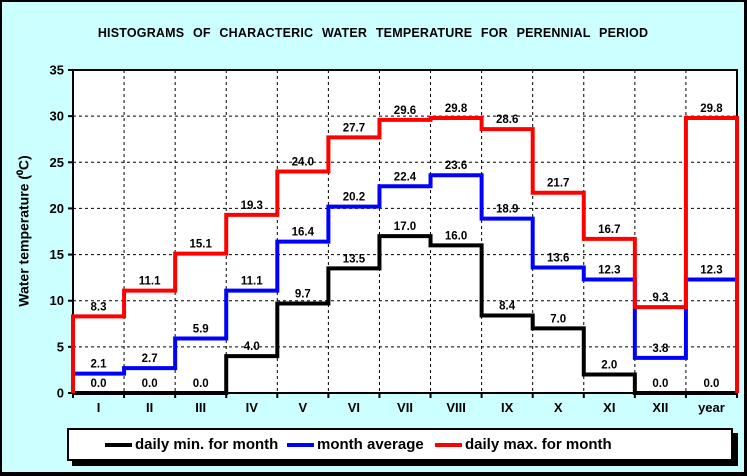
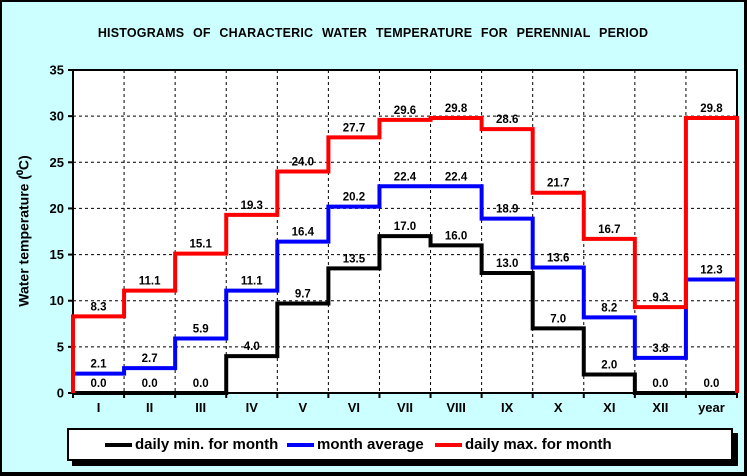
month average/VIII: 23.6 -> 22.4
daily min. for month/IX: 8.4 -> 13.0
month average/XI: 12.3 -> 8.2
